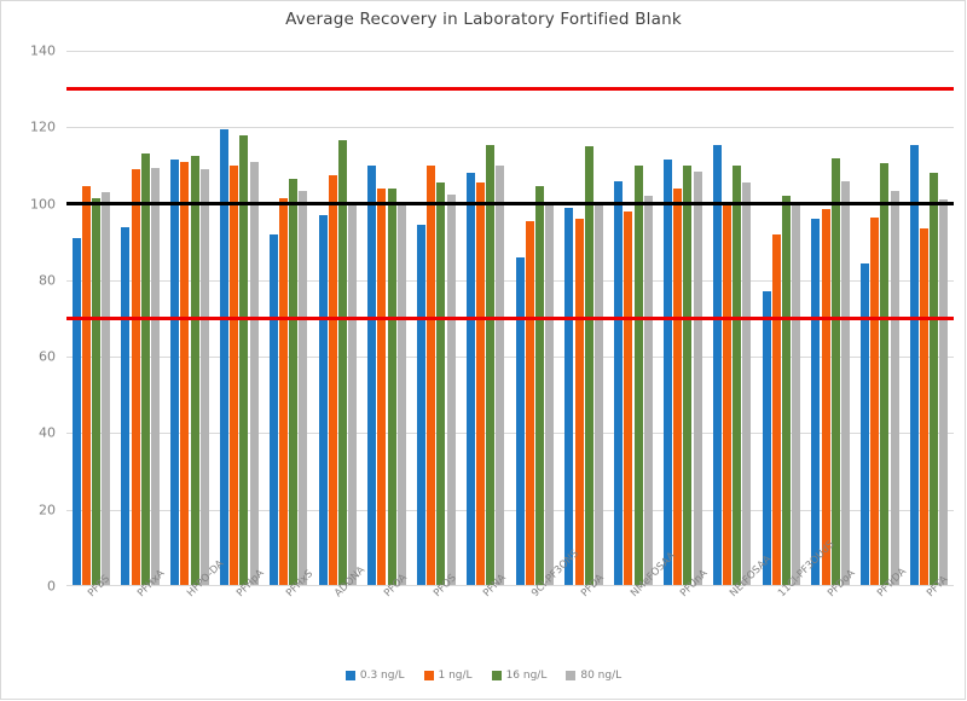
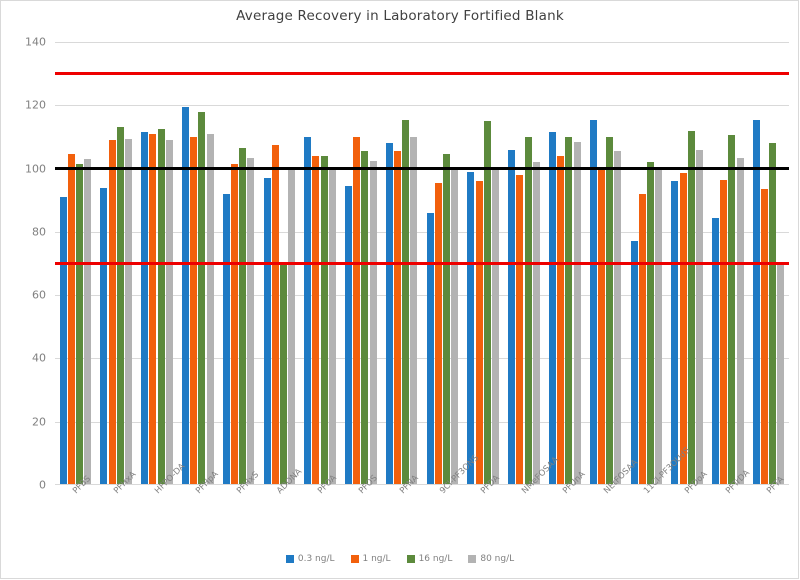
16 ng/L/ADONA: 116 -> 70
80 ng/L/PFTA: 101 -> 70
